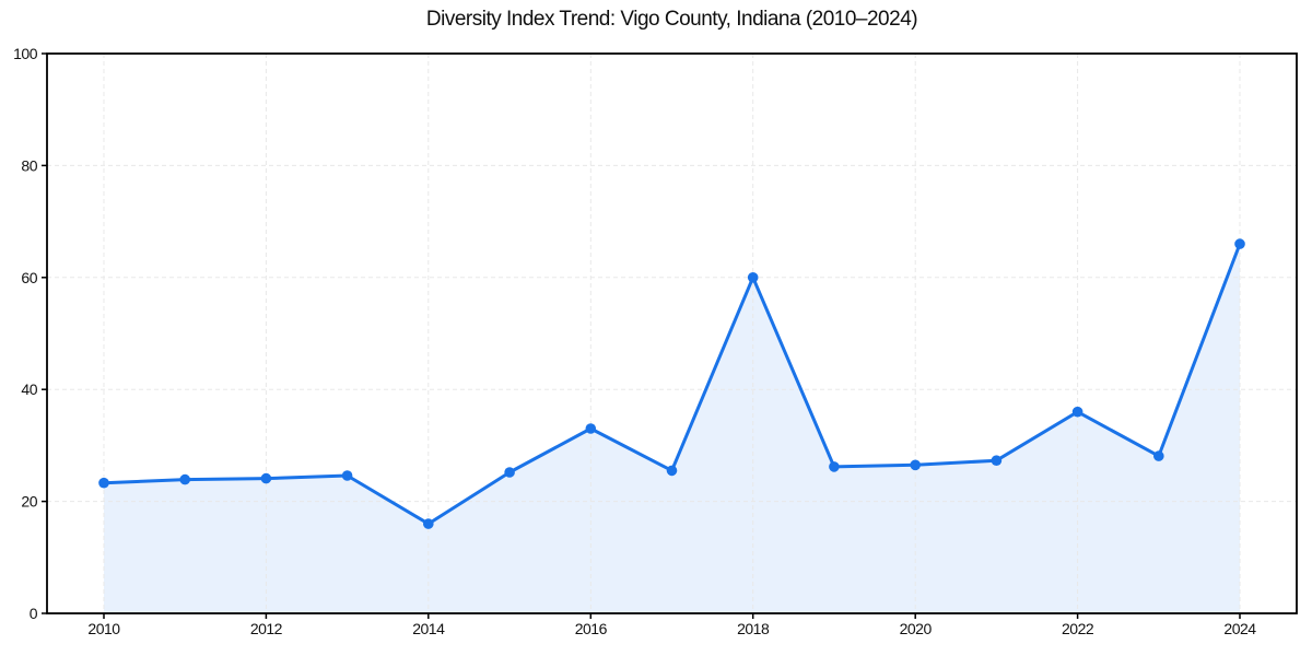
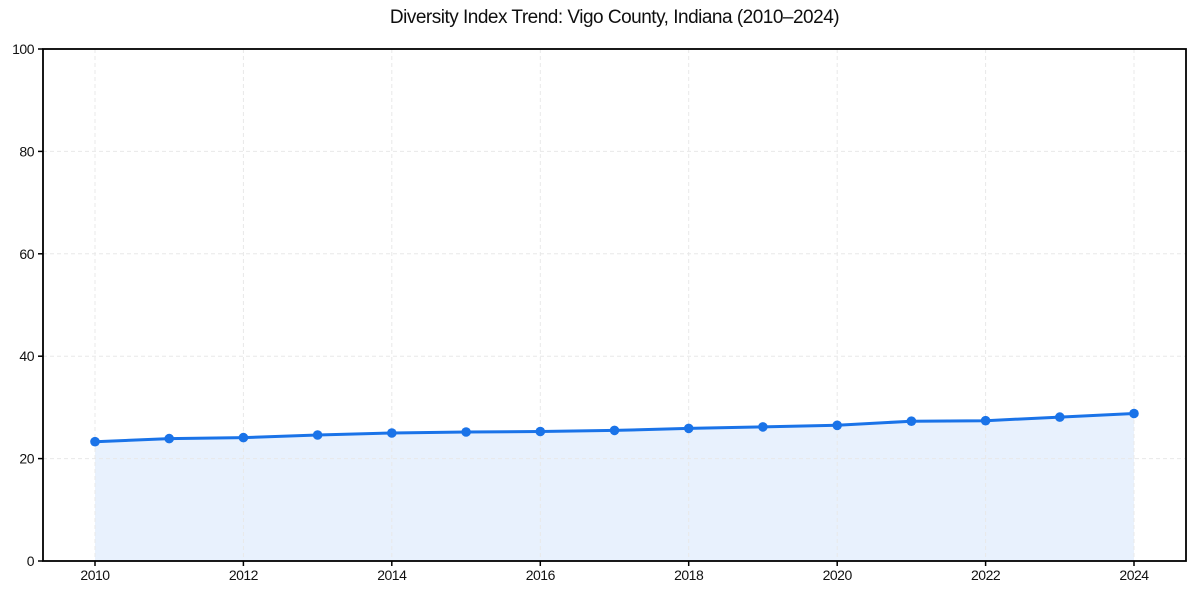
2014: 16 -> 25
2016: 33 -> 25
2018: 60 -> 26
2022: 36 -> 27
2024: 66 -> 29
